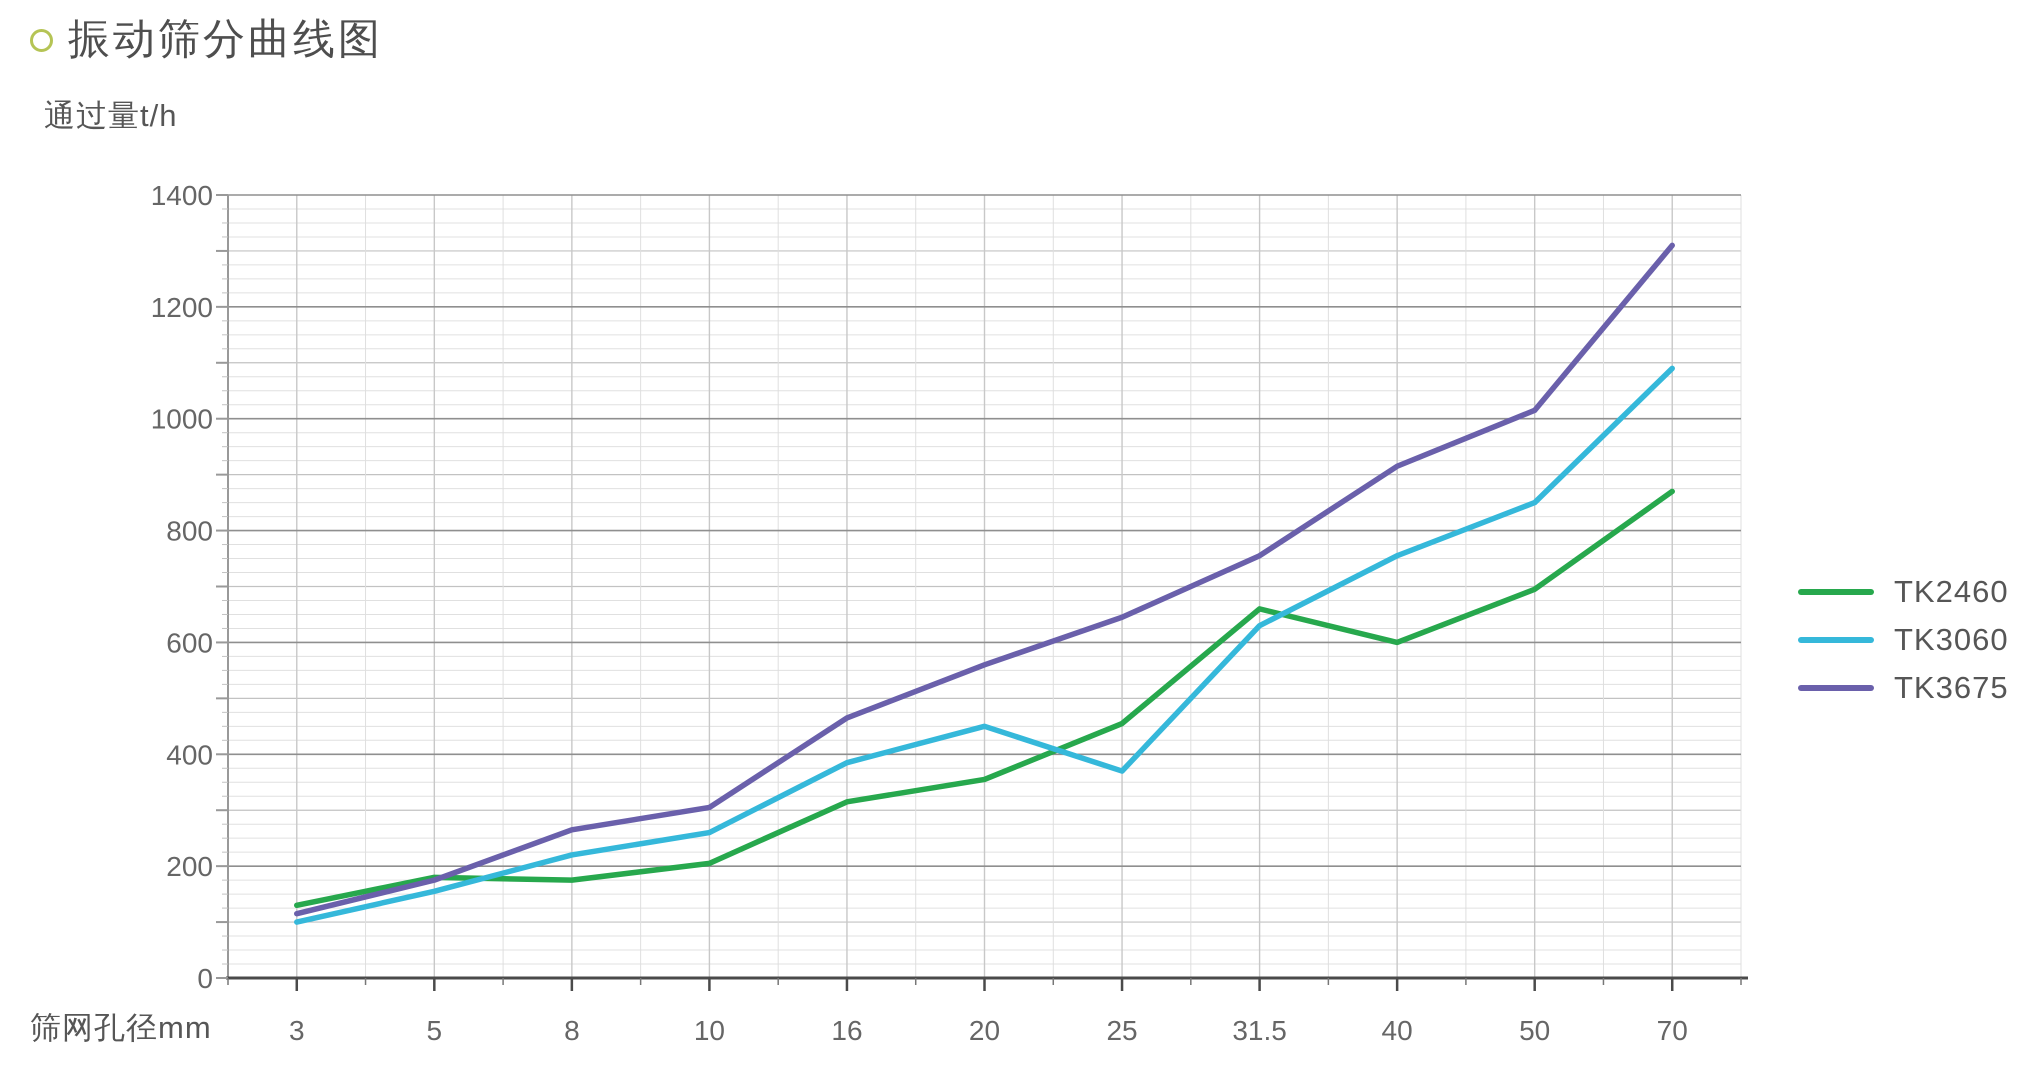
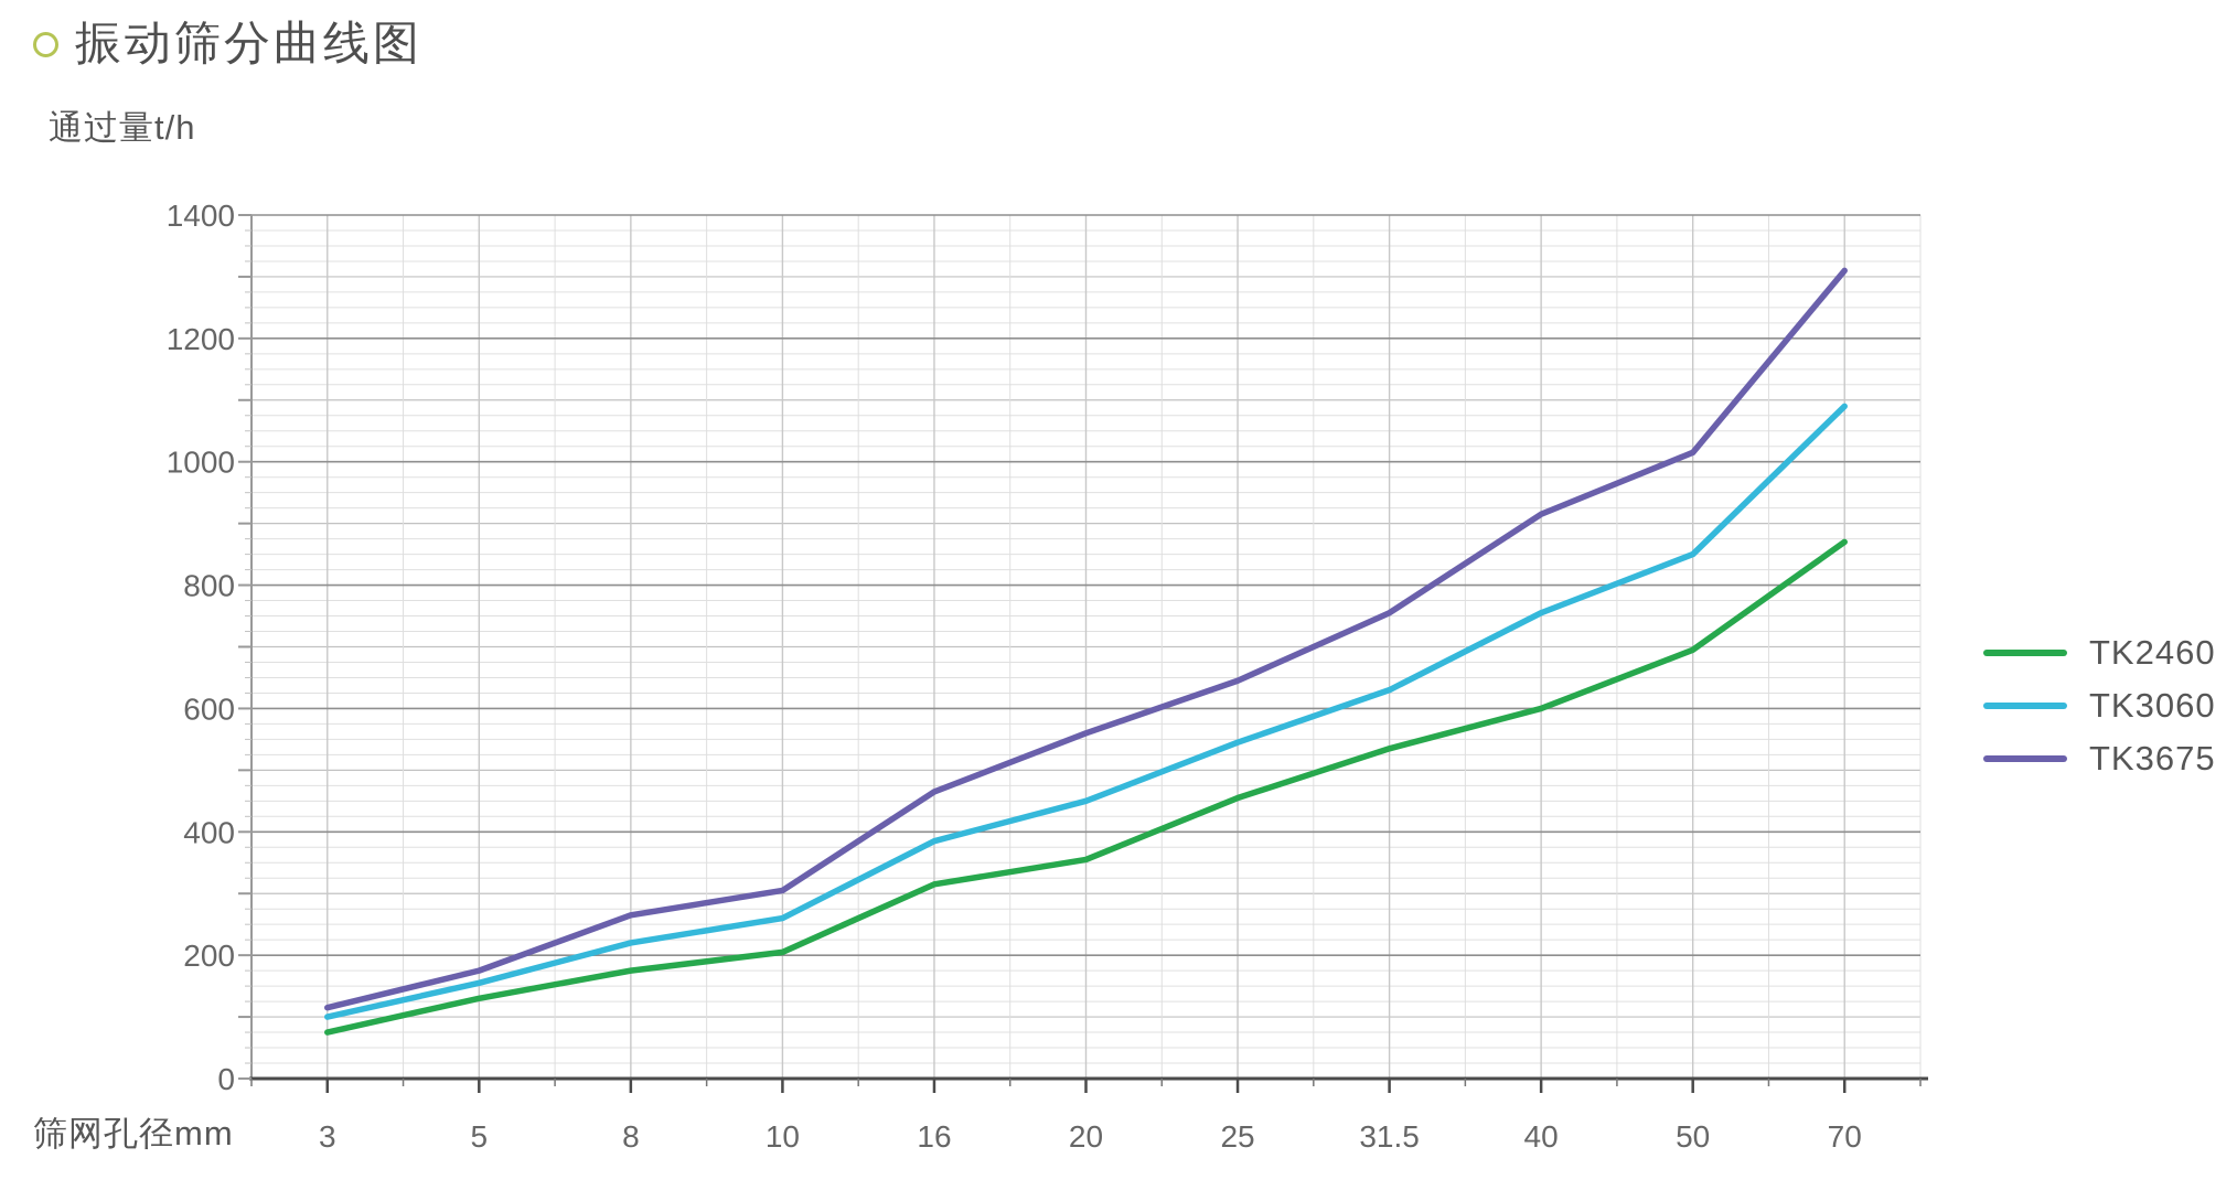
TK2460/3: 130 -> 80
TK2460/5: 180 -> 130
TK3060/25: 370 -> 540
TK2460/31.5: 660 -> 540
